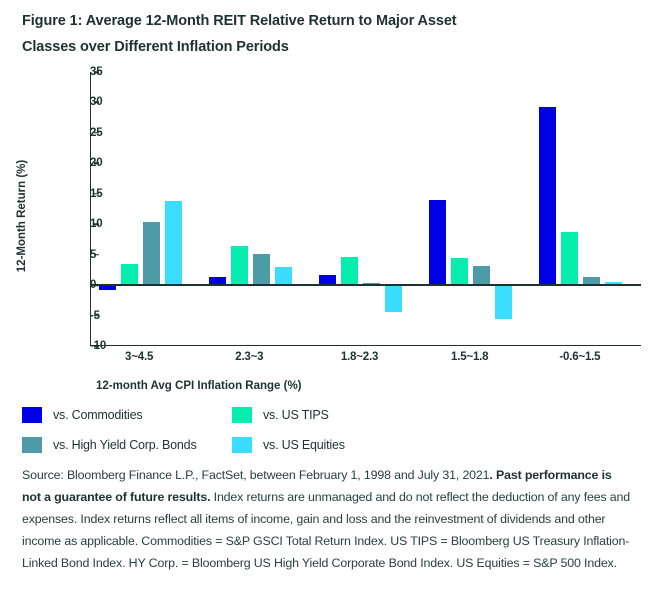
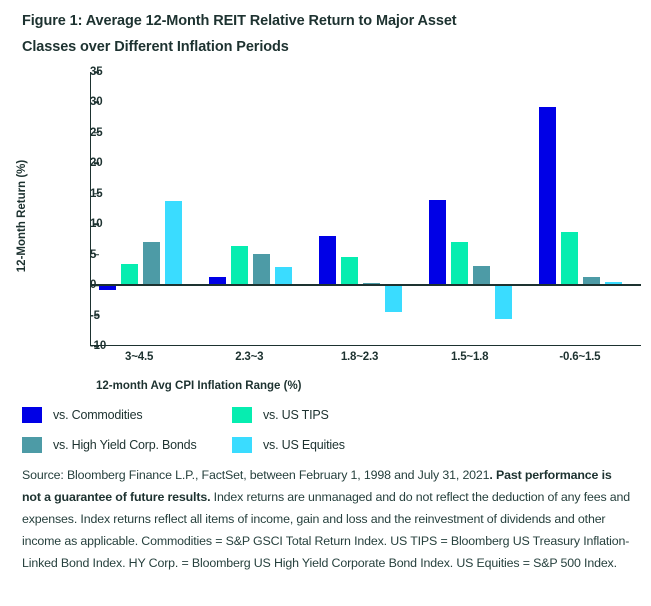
vs. High Yield Corp. Bonds/3~4.5: 10 -> 7
vs. Commodities/1.8~2.3: 2 -> 8
vs. US TIPS/1.5~1.8: 4 -> 7
